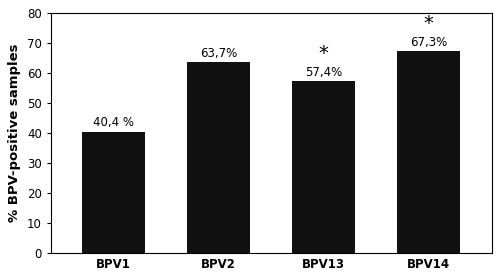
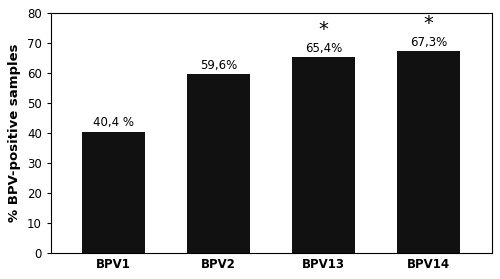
BPV2: 63,7% -> 59,6%
BPV13: 57,4% -> 65,4%
